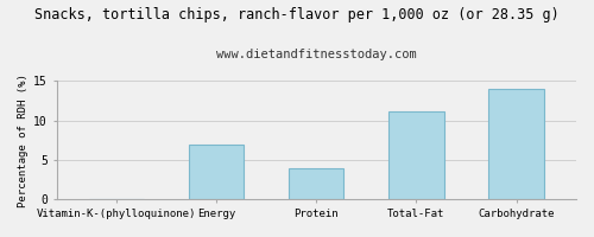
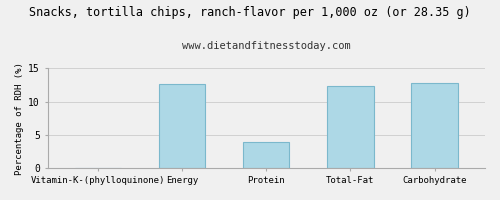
Energy: 7.0 -> 12.6
Total-Fat: 11.1 -> 12.4
Carbohydrate: 14.0 -> 12.8
